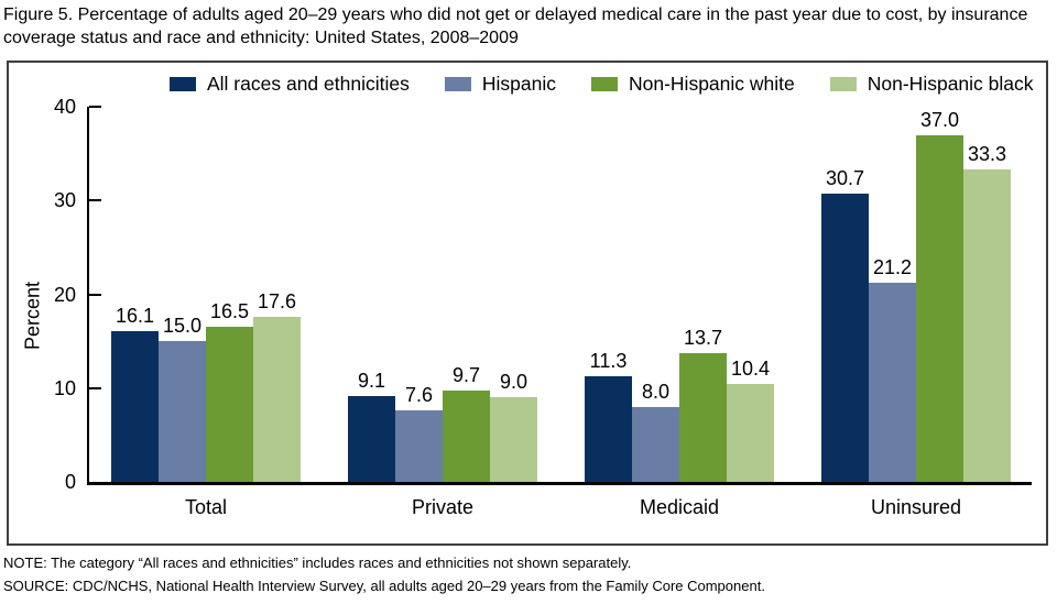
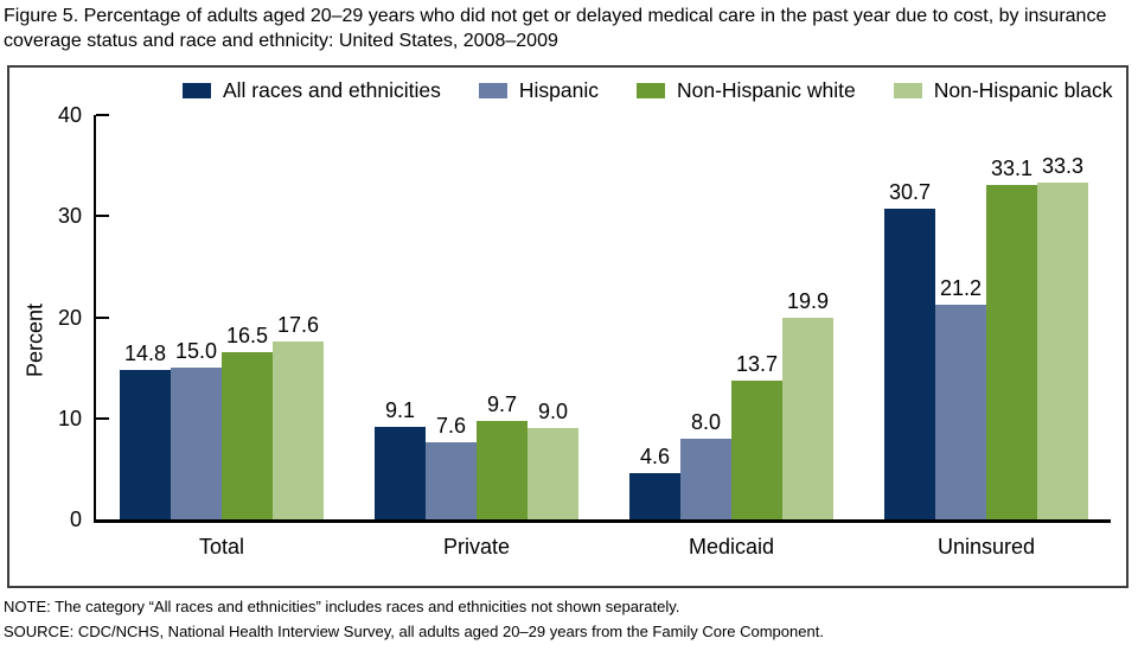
All races and ethnicities/Total: 16.1 -> 14.8
All races and ethnicities/Medicaid: 11.3 -> 4.6
Non-Hispanic black/Medicaid: 10.4 -> 19.9
Non-Hispanic white/Uninsured: 37.0 -> 33.1
